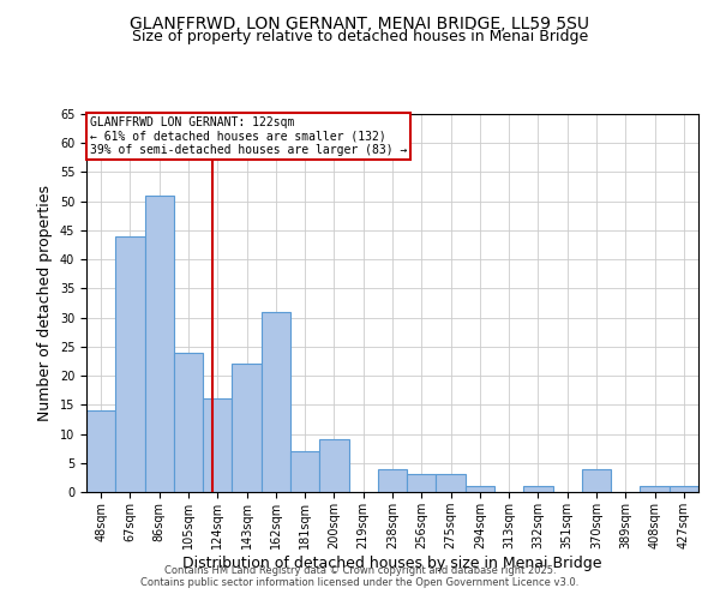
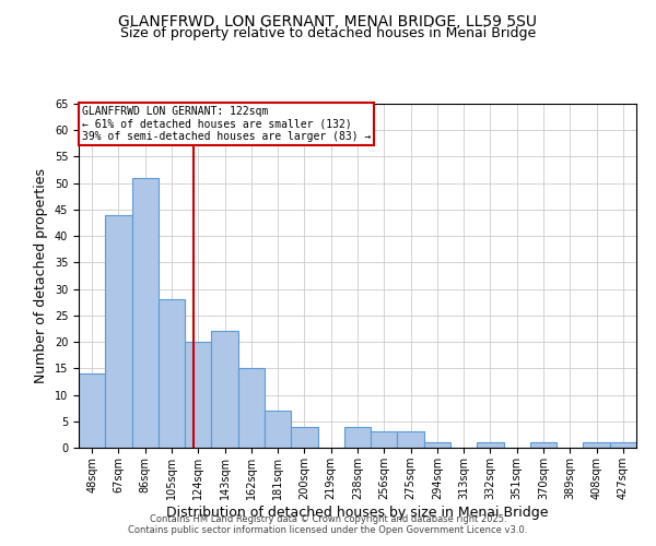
105sqm: 24 -> 28
124sqm: 16 -> 20
162sqm: 31 -> 15
200sqm: 9 -> 4
370sqm: 4 -> 1
